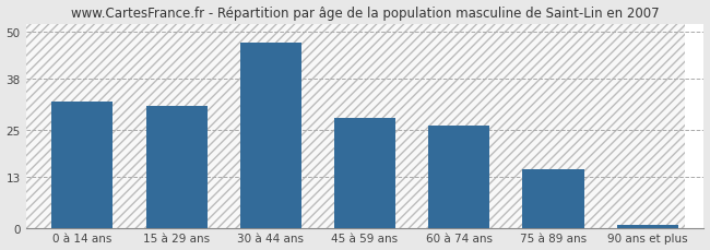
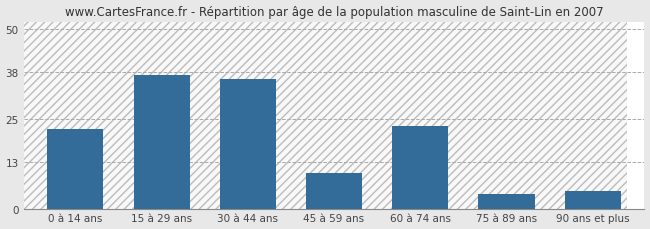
0 à 14 ans: 32.0 -> 22.0
15 à 29 ans: 31.0 -> 37.0
30 à 44 ans: 47.0 -> 36.0
45 à 59 ans: 28.0 -> 10.0
60 à 74 ans: 26.0 -> 23.0
75 à 89 ans: 15.0 -> 4.0
90 ans et plus: 0.8 -> 5.0
